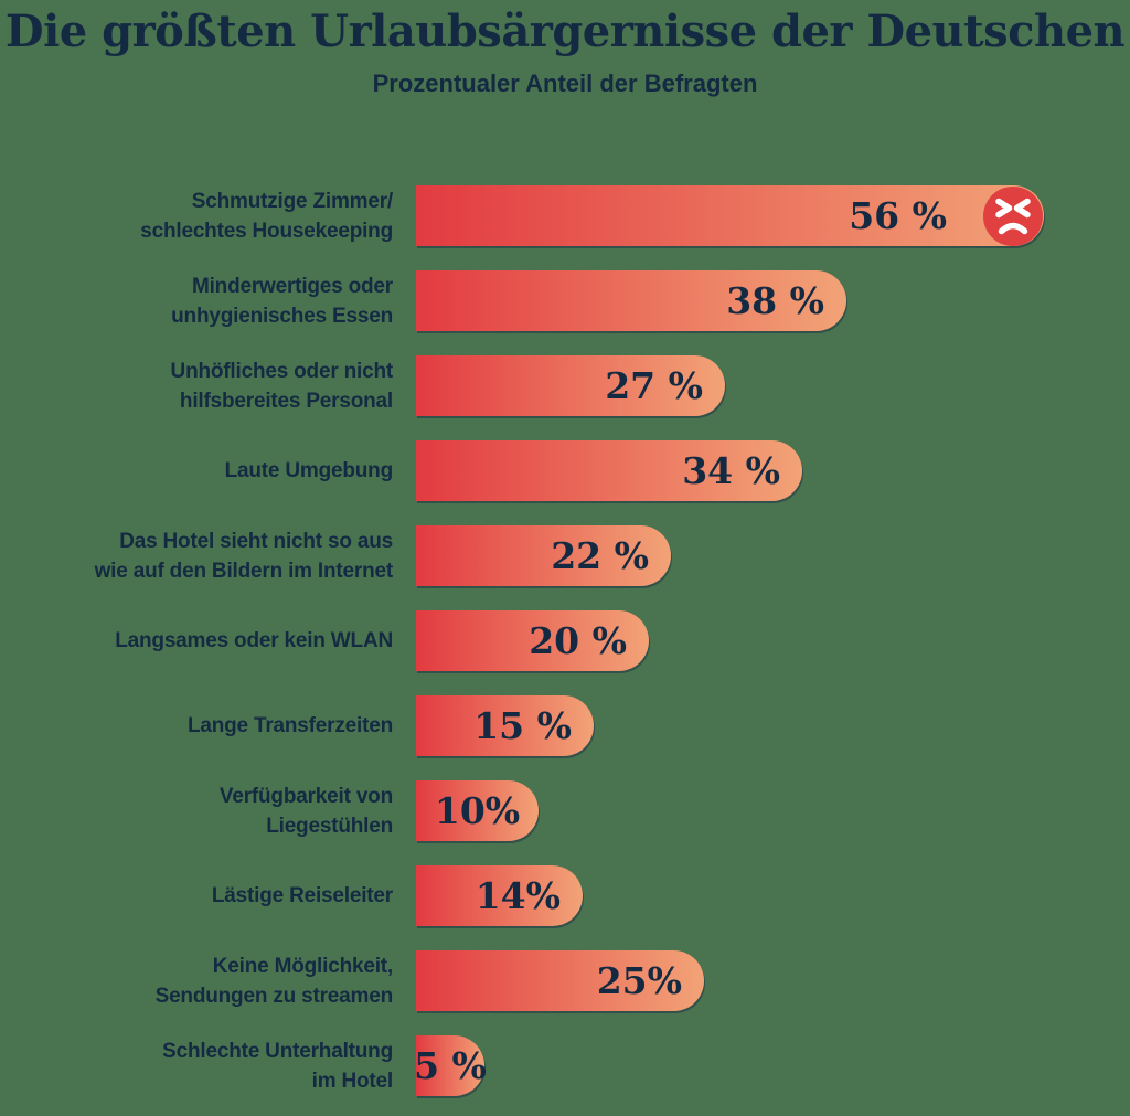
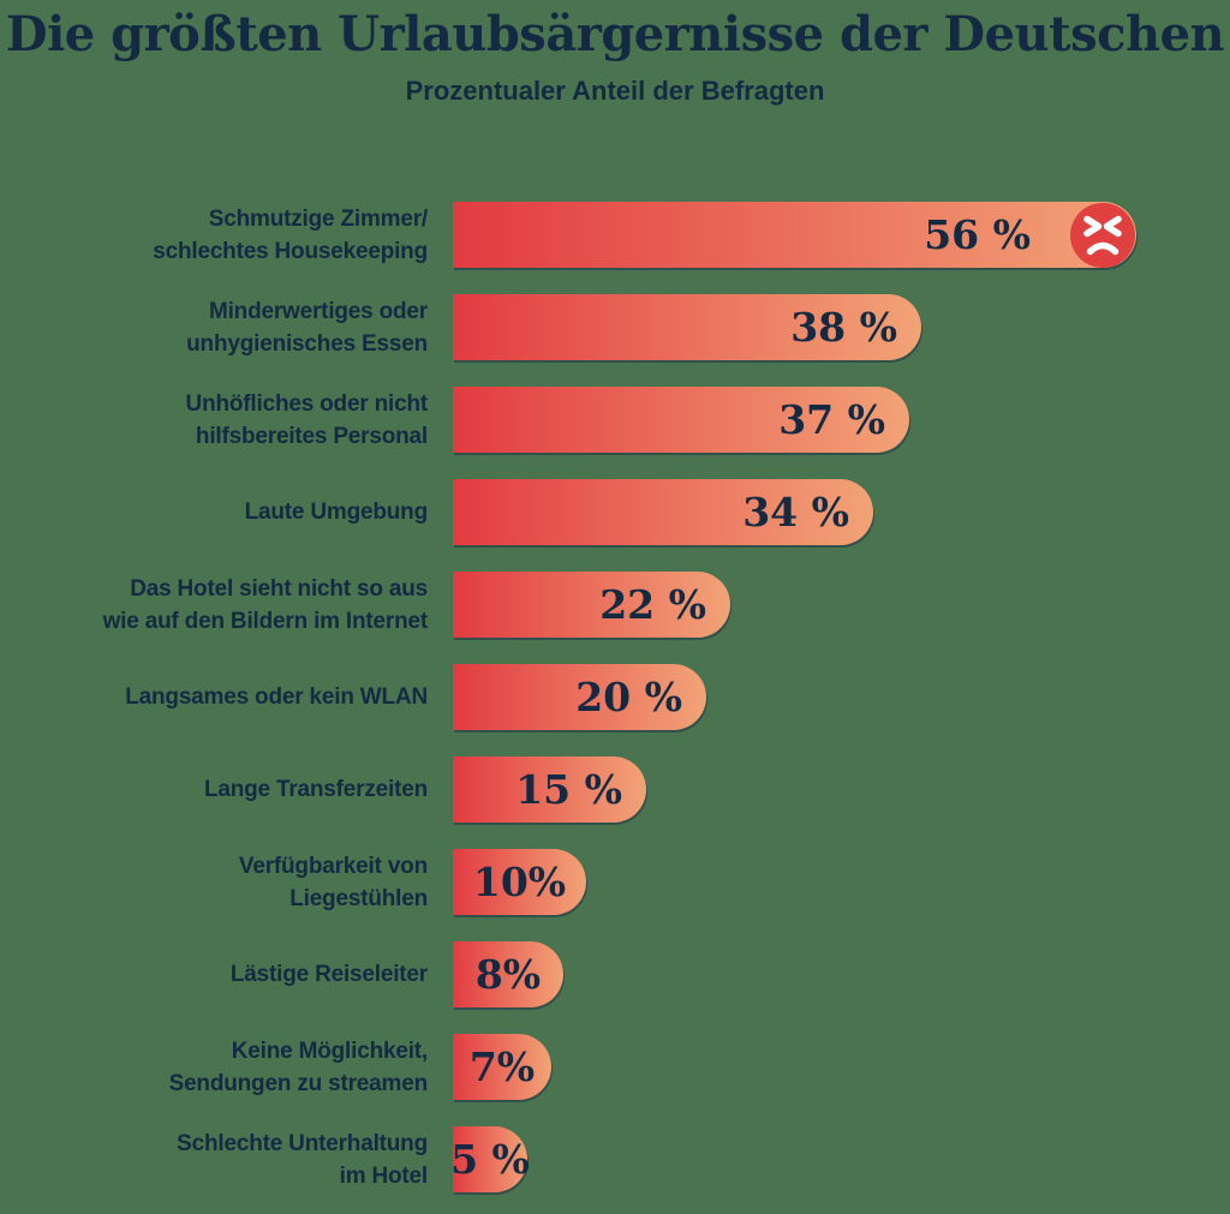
Unhöfliches oder nicht hilfsbereites Personal: 27 -> 37
Lästige Reiseleiter: 14% -> 8%
Keine Möglichkeit, Sendungen zu streamen: 25% -> 7%
